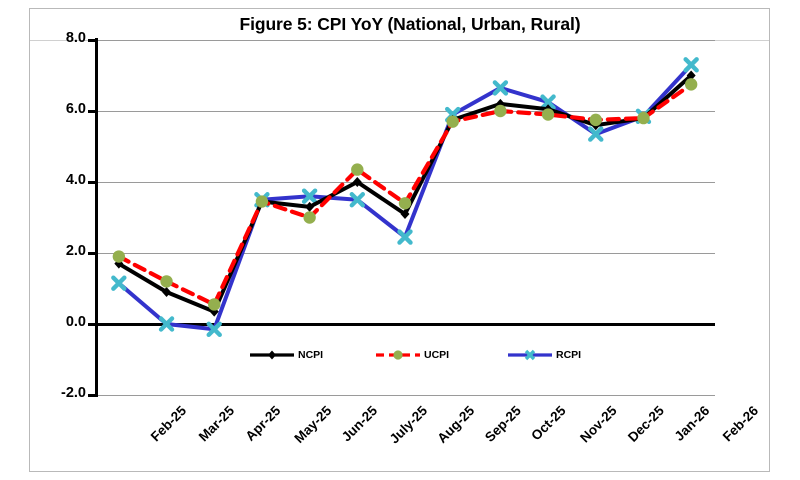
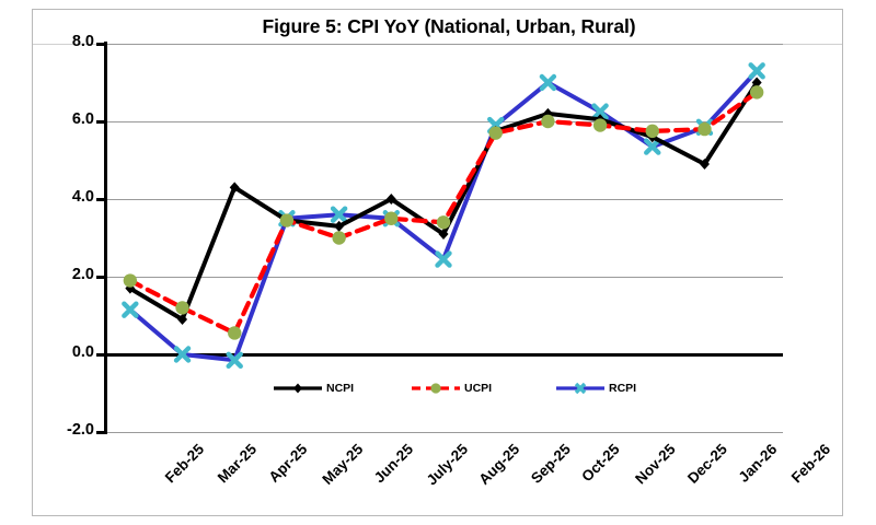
NCPI/Apr-25: 0.3 -> 4.3
UCPI/July-25: 4.3 -> 3.5
RCPI/Oct-25: 6.7 -> 7.0
NCPI/Jan-26: 5.8 -> 4.9
